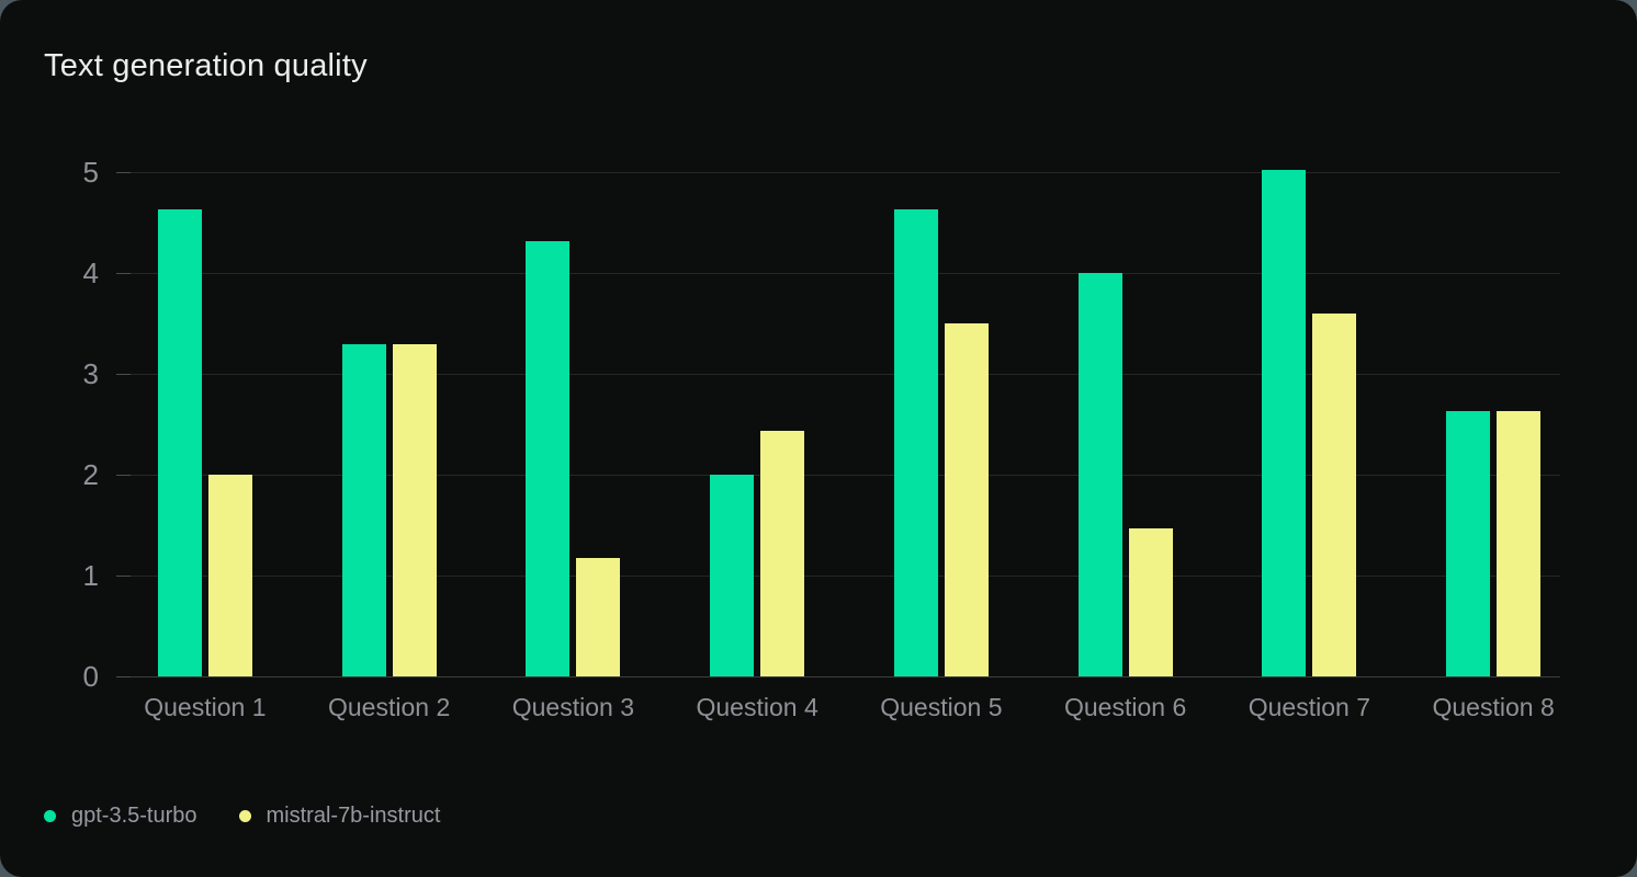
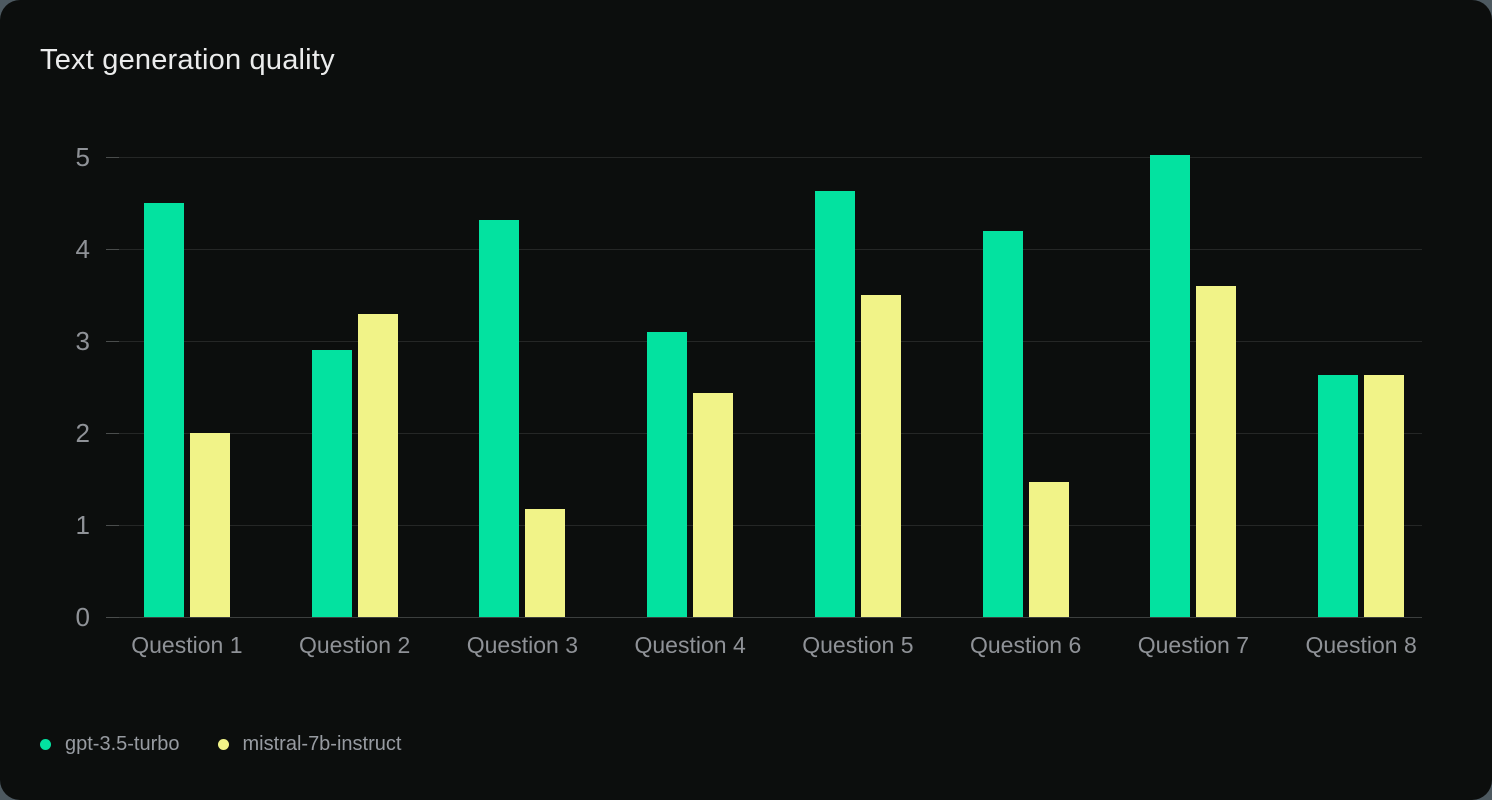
gpt-3.5-turbo/Question 1: 4.6 -> 4.5
gpt-3.5-turbo/Question 2: 3.3 -> 2.9
gpt-3.5-turbo/Question 4: 2.0 -> 3.1
gpt-3.5-turbo/Question 6: 4.0 -> 4.2
